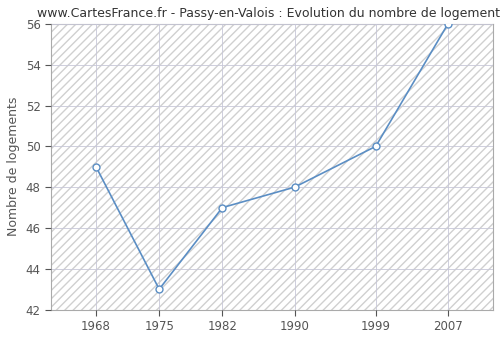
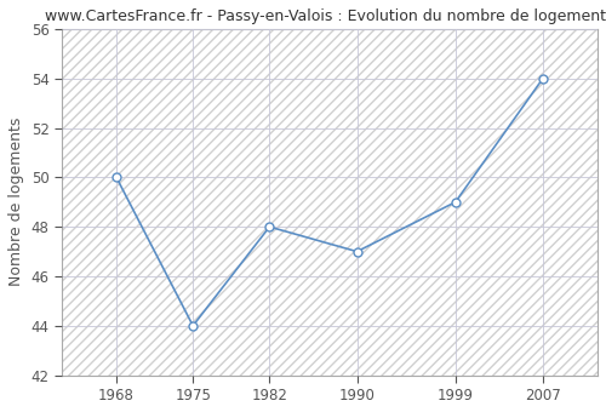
1968: 49 -> 50
1975: 43 -> 44
1982: 47 -> 48
1990: 48 -> 47
1999: 50 -> 49
2007: 56 -> 54
